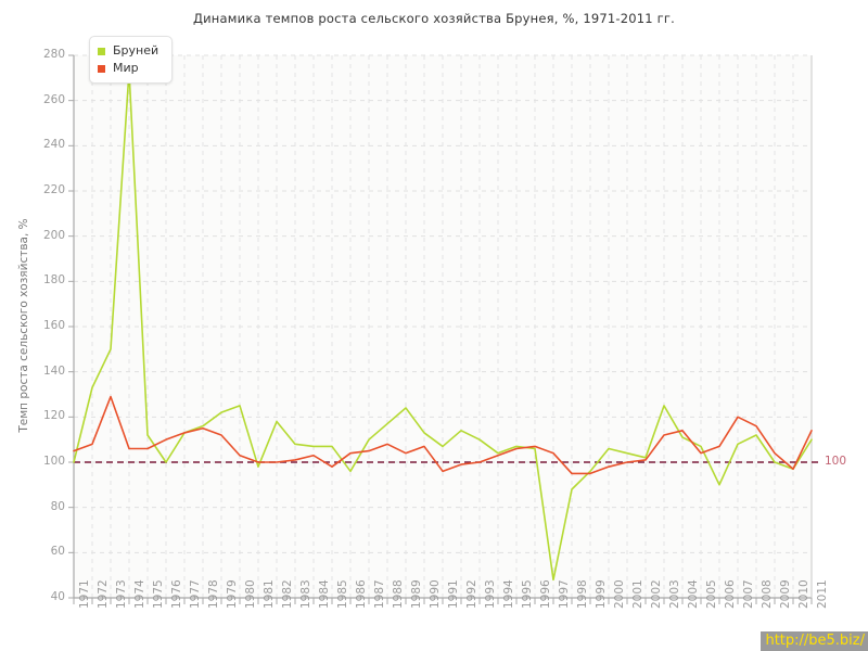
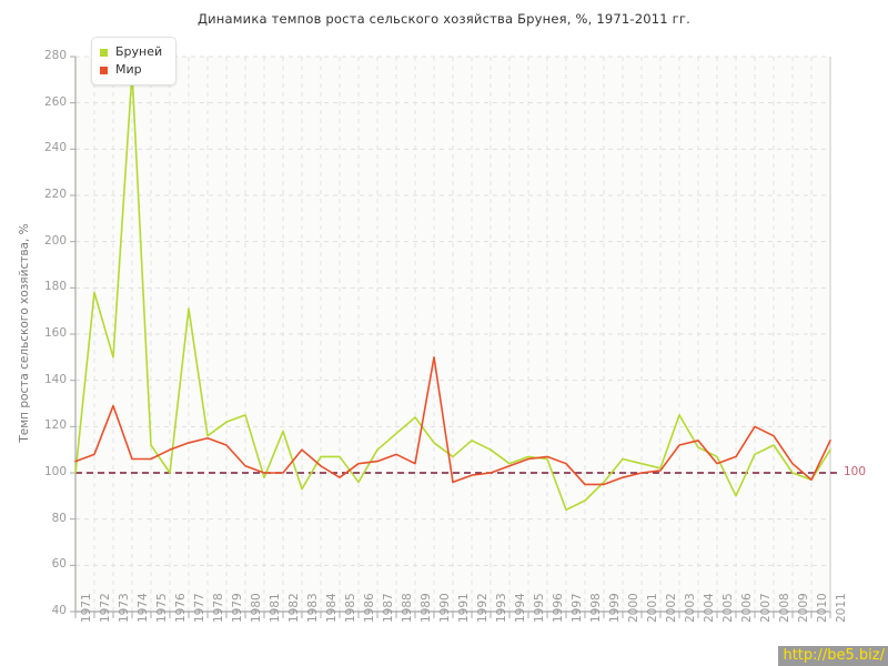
Бруней/1972: 133 -> 178
Бруней/1977: 113 -> 171
Бруней/1983: 108 -> 93
Мир/1983: 101 -> 110
Мир/1990: 107 -> 150
Бруней/1997: 48 -> 84
